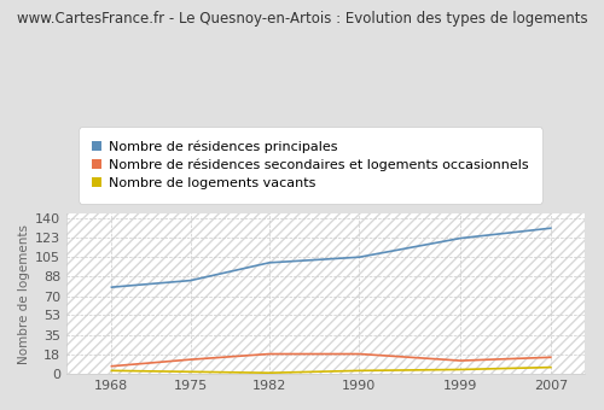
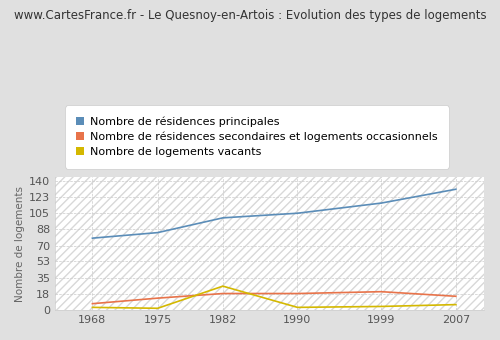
Nombre de logements vacants/1982: 1 -> 26
Nombre de résidences principales/1999: 122 -> 116
Nombre de résidences secondaires et logements occasionnels/1999: 12 -> 20
